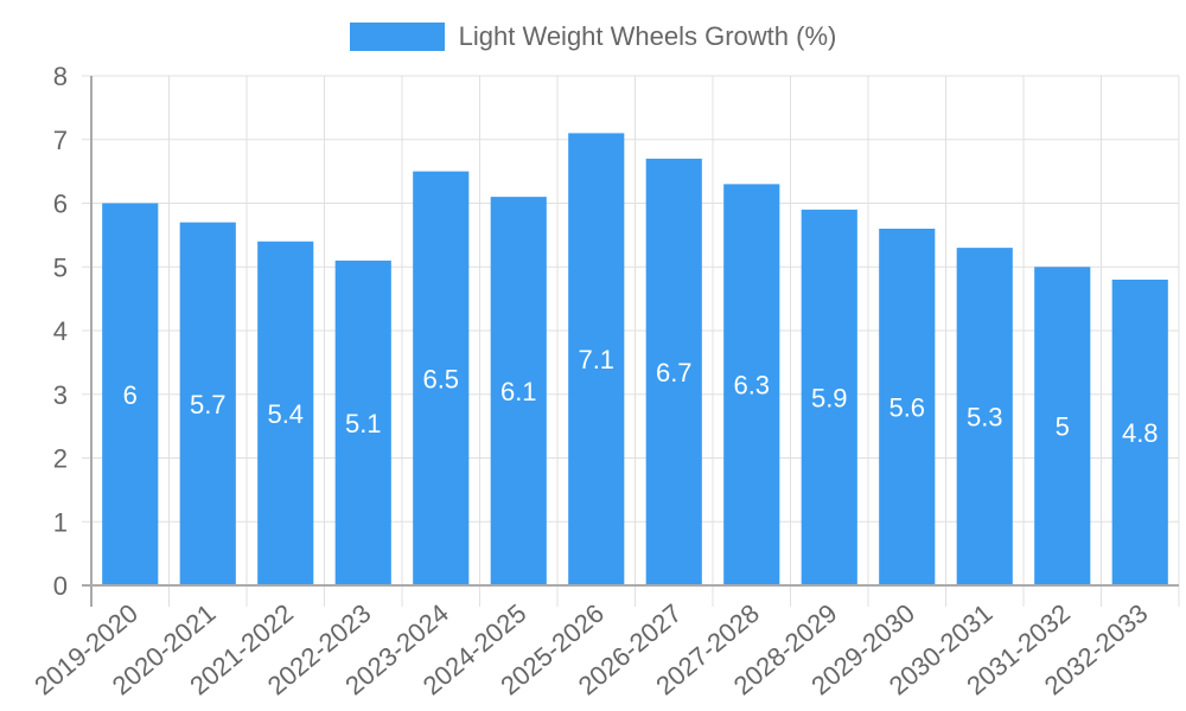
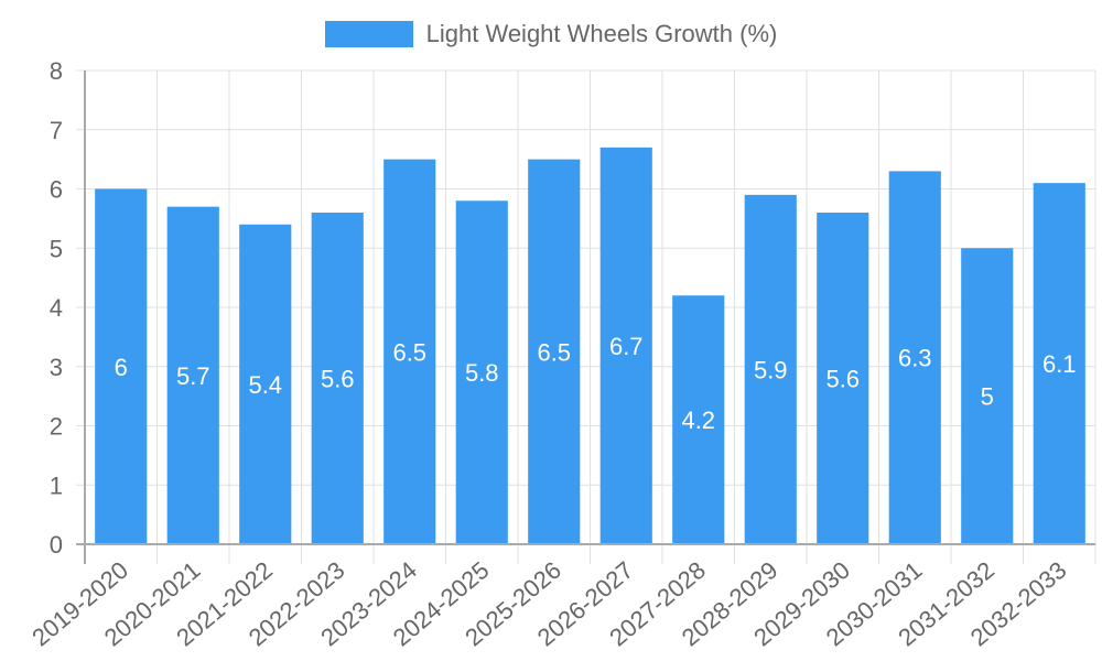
2022-2023: 5.1 -> 5.6
2024-2025: 6.1 -> 5.8
2025-2026: 7.1 -> 6.5
2027-2028: 6.3 -> 4.2
2030-2031: 5.3 -> 6.3
2032-2033: 4.8 -> 6.1
